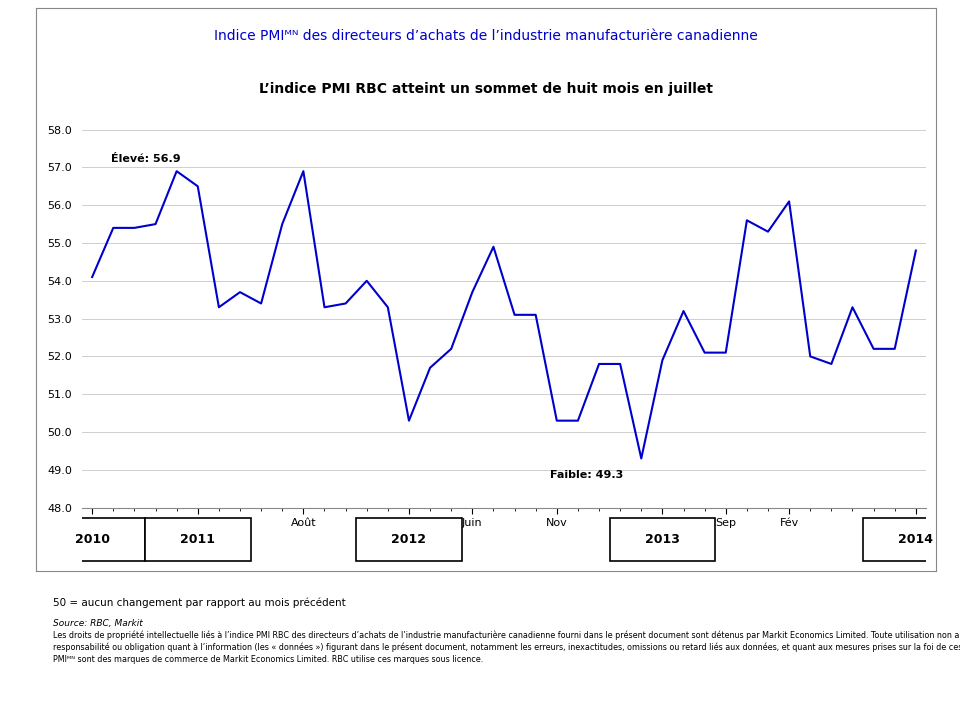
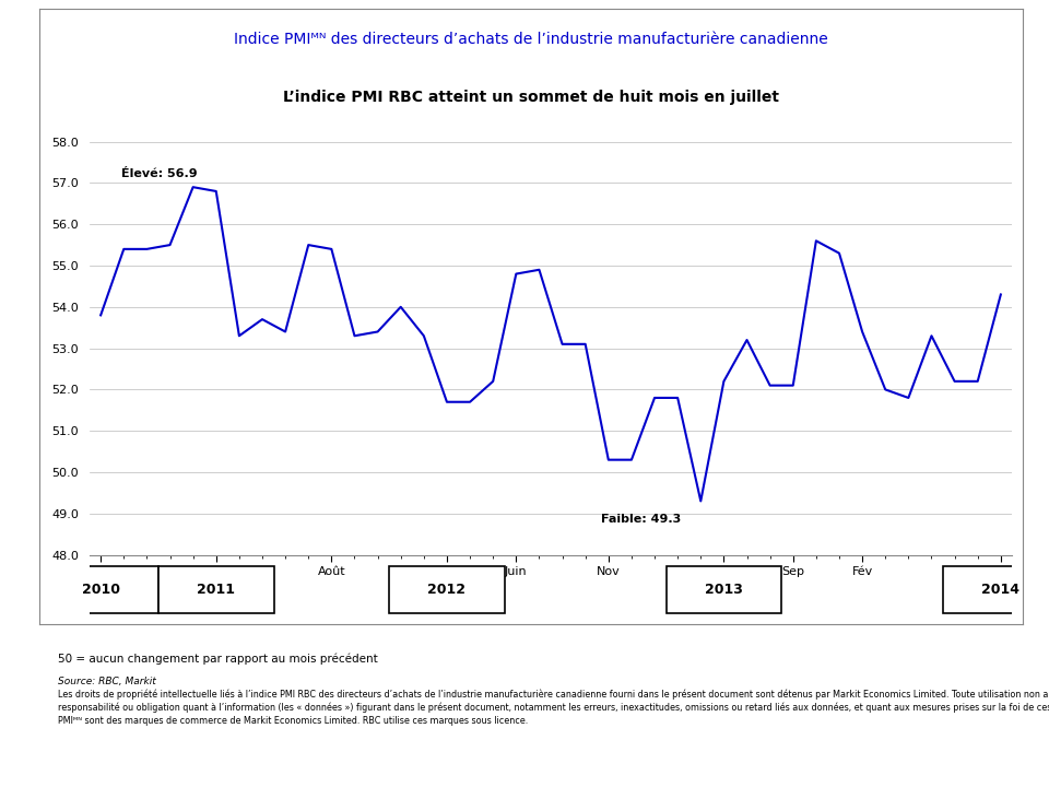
Oct: 54.1 -> 53.8
Mars: 56.5 -> 56.8
Août: 56.9 -> 55.4
Janv: 50.3 -> 51.7
Juin: 53.7 -> 54.8
Avr: 51.9 -> 52.2
Fév: 56.1 -> 53.4
Juil: 54.8 -> 54.3
